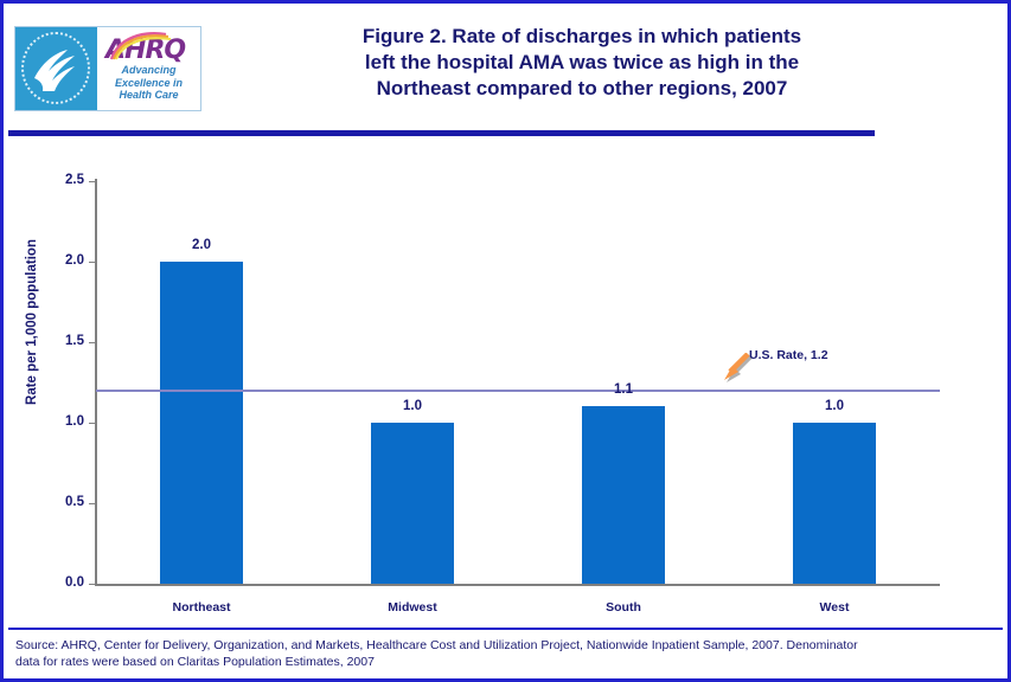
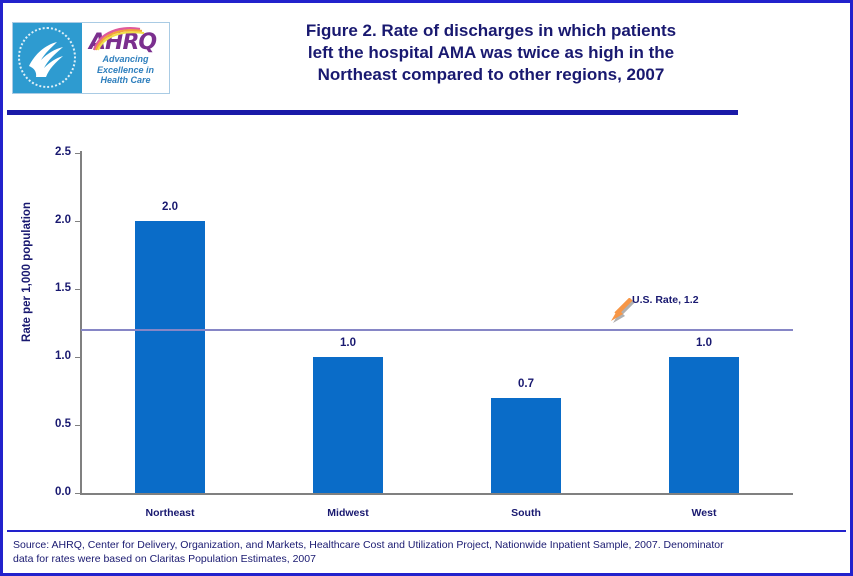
South: 1.1 -> 0.7
